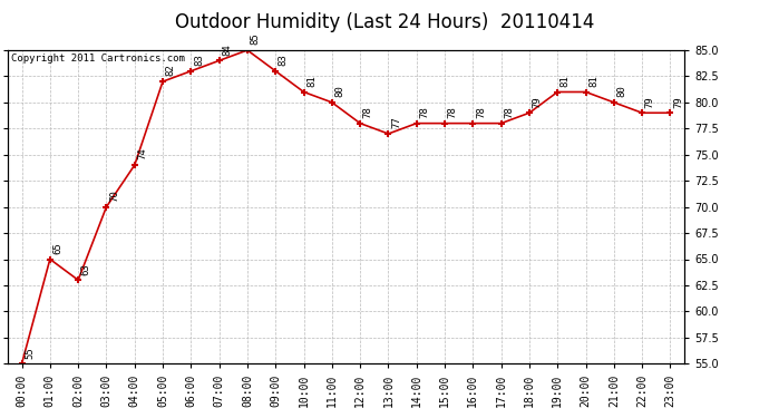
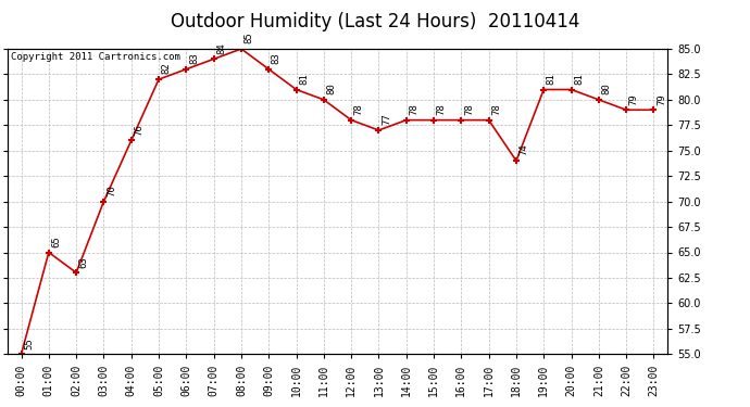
04:00: 74 -> 76
18:00: 79 -> 74
